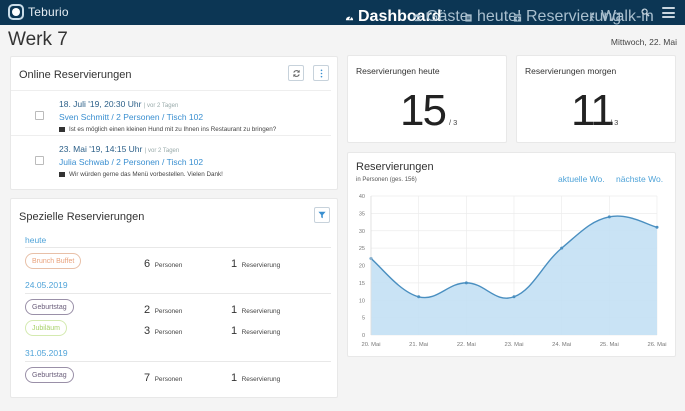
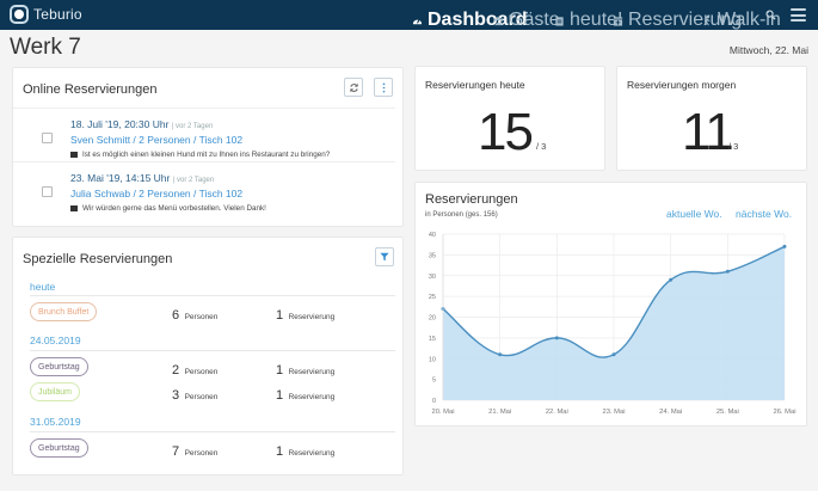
24. Mai: 25 -> 29
25. Mai: 34 -> 31
26. Mai: 31 -> 37
